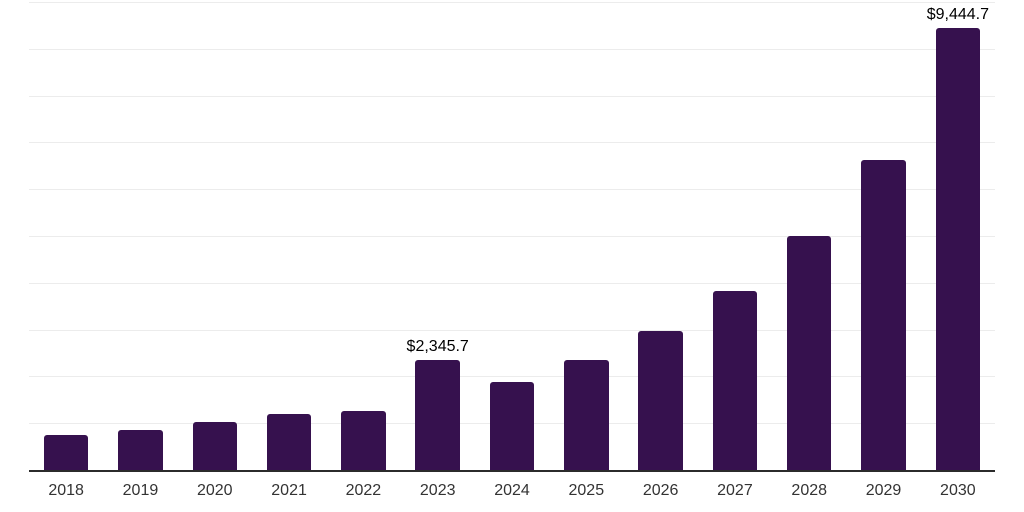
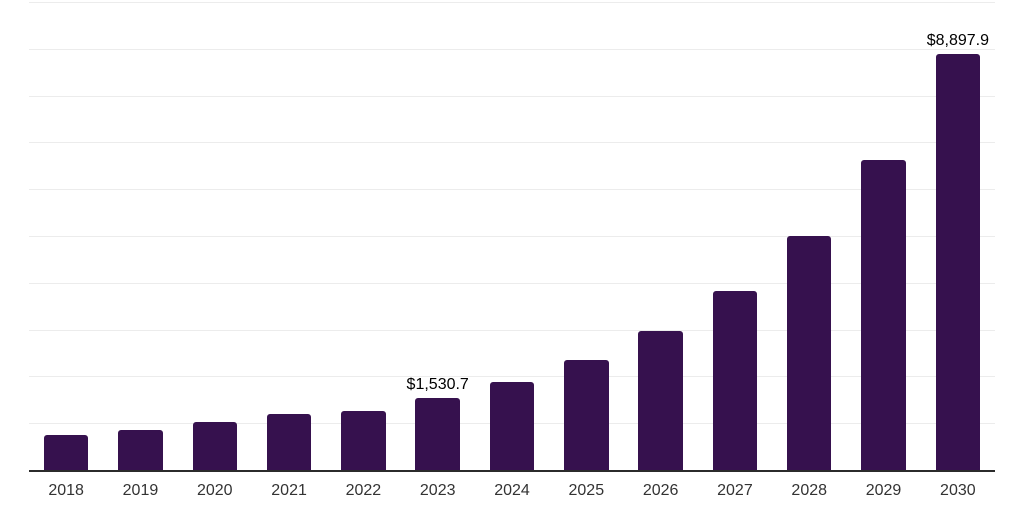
2023: $2,345.7 -> $1,530.7
2030: $9,444.7 -> $8,897.9
